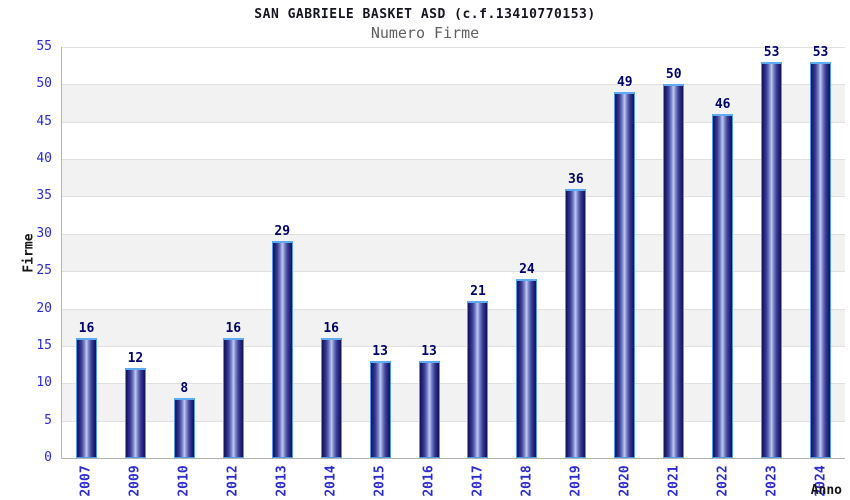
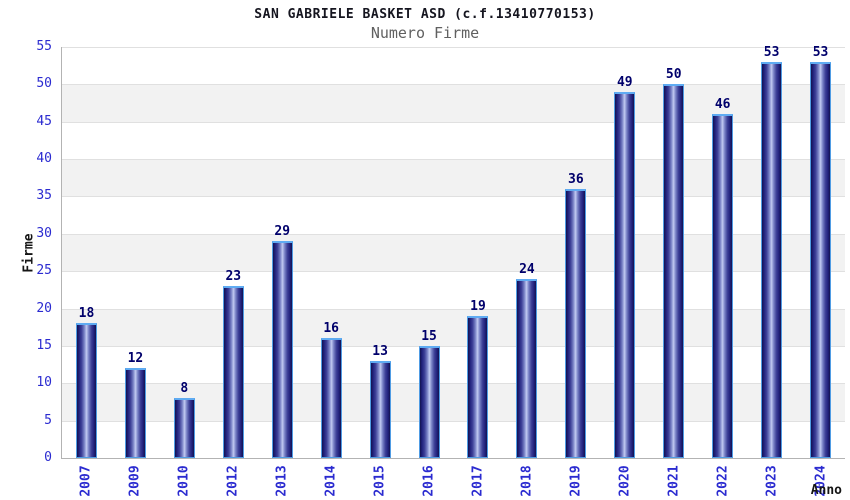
2007: 16 -> 18
2012: 16 -> 23
2016: 13 -> 15
2017: 21 -> 19
